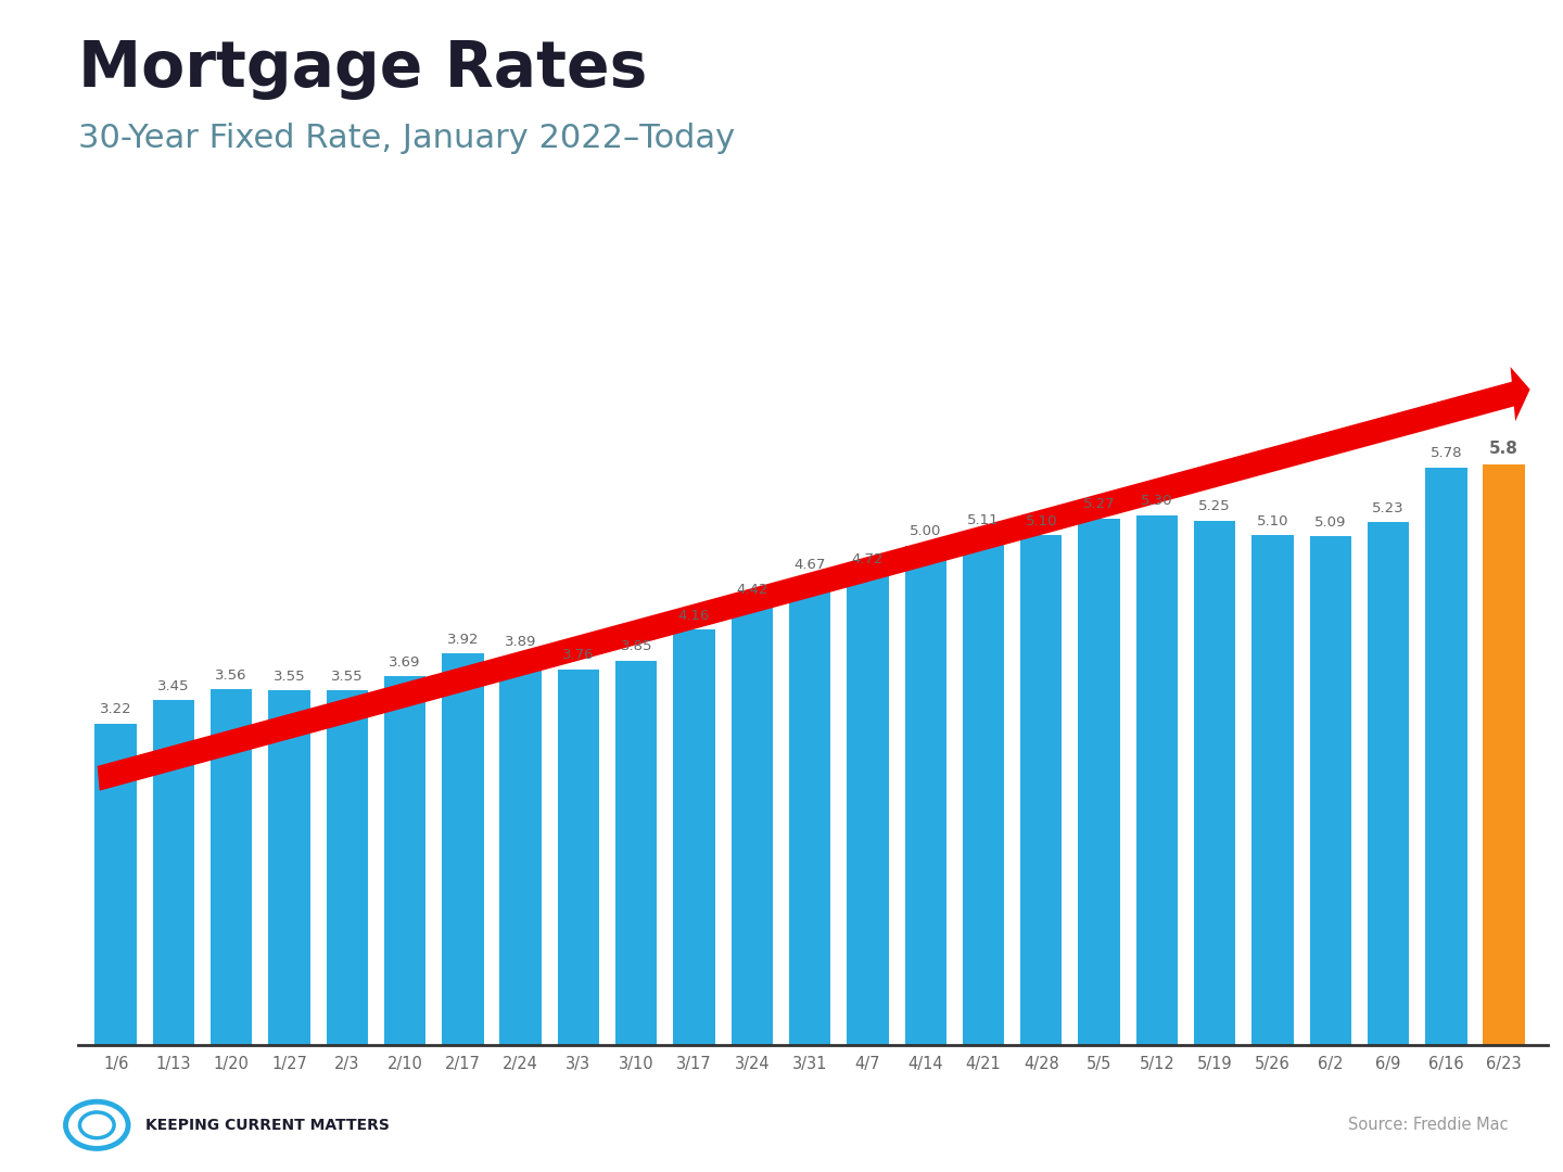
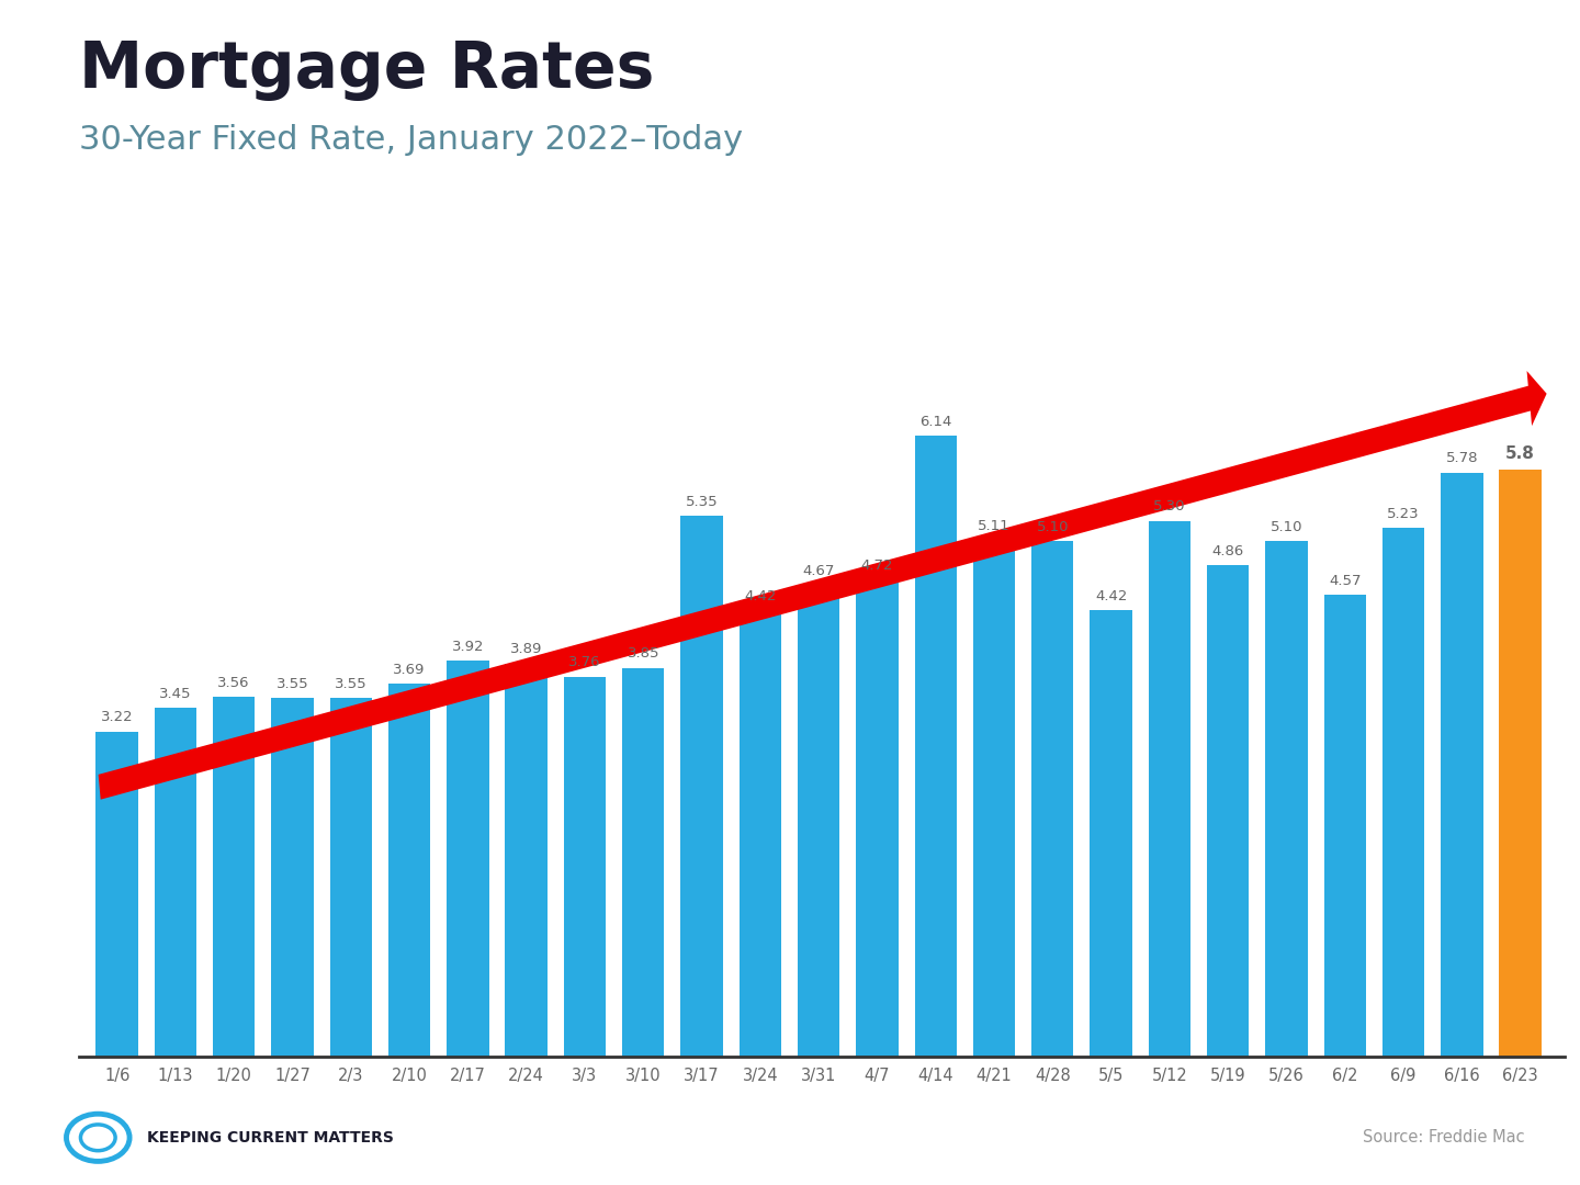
3/17: 4.16 -> 5.35
4/14: 5.00 -> 6.14
5/5: 5.27 -> 4.42
5/19: 5.25 -> 4.86
6/2: 5.09 -> 4.57
